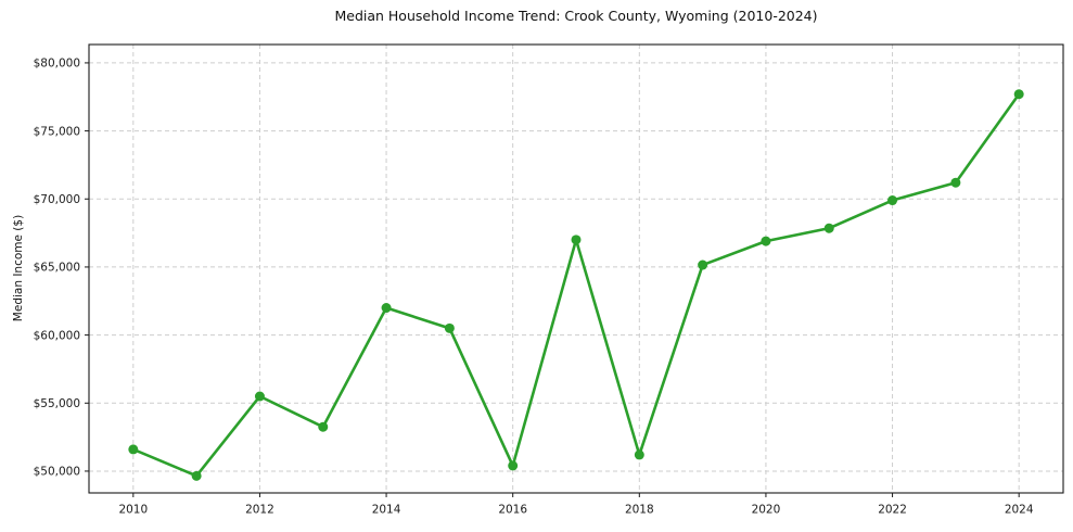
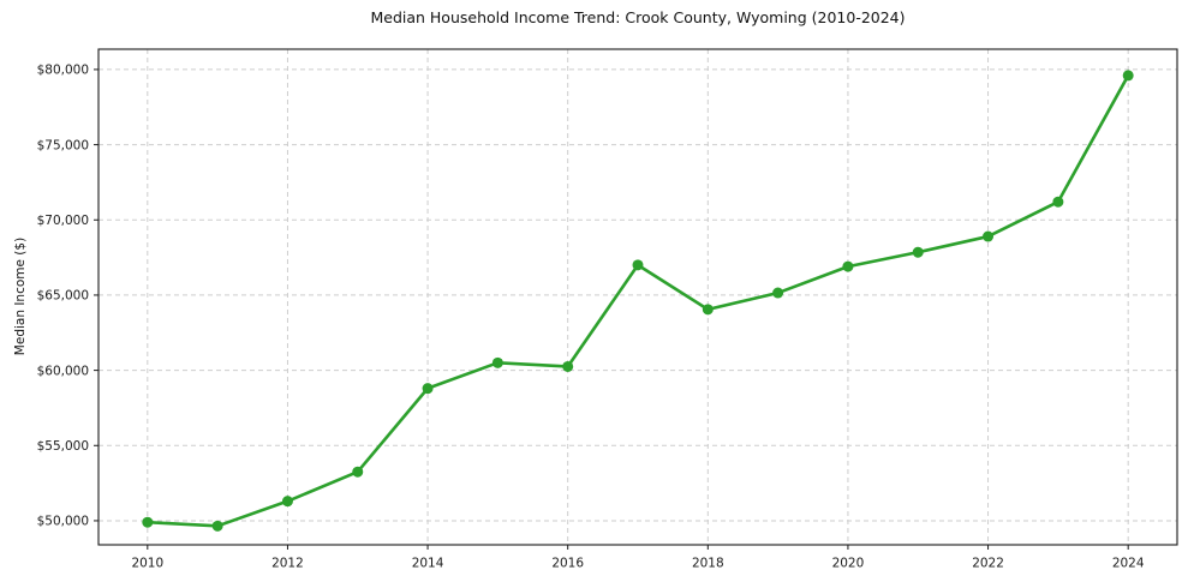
2010: $51600 -> $49900
2012: $55500 -> $51300
2014: $62000 -> $58800
2016: $50400 -> $60200
2018: $51200 -> $64000
2022: $69900 -> $68900
2024: $77700 -> $79600
